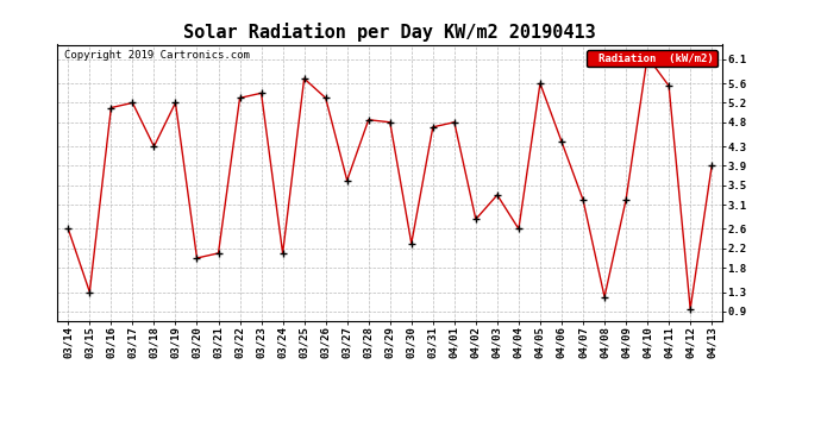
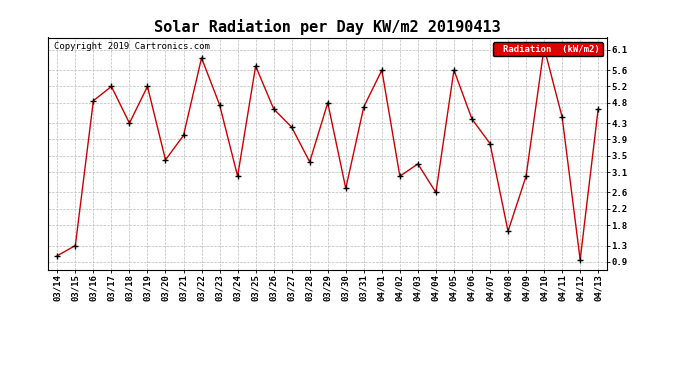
03/14: 2.60 -> 1.05
03/16: 5.10 -> 4.85
03/20: 2.00 -> 3.40
03/21: 2.10 -> 4.00
03/22: 5.30 -> 5.90
03/23: 5.40 -> 4.75
03/24: 2.10 -> 3.00
03/26: 5.30 -> 4.65
03/27: 3.60 -> 4.20
03/28: 4.85 -> 3.35
03/30: 2.30 -> 2.70
04/01: 4.80 -> 5.60
04/02: 2.80 -> 3.00
04/07: 3.20 -> 3.80
04/08: 1.20 -> 1.65
04/09: 3.20 -> 3.00
04/11: 5.55 -> 4.45
04/13: 3.90 -> 4.65
